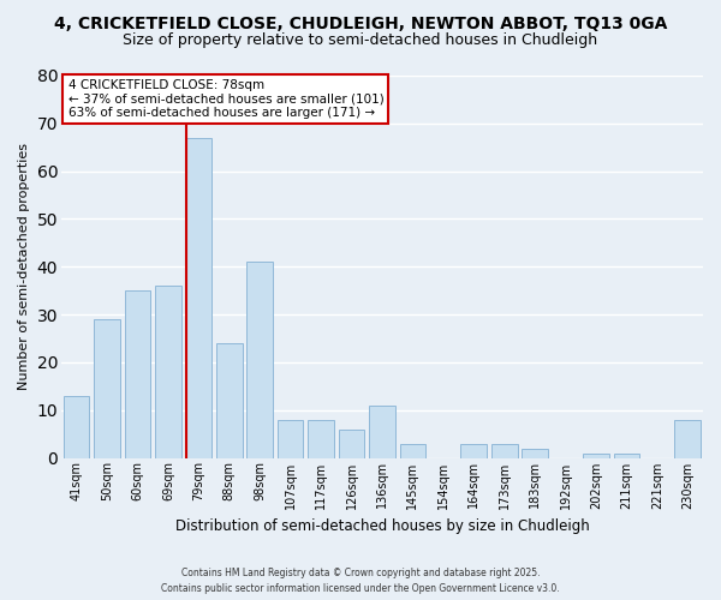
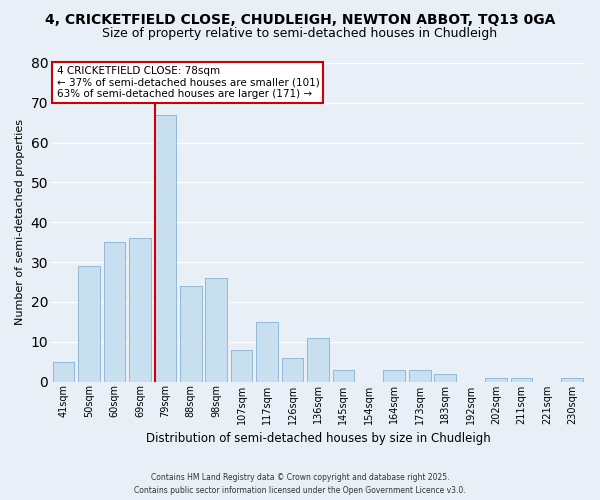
41sqm: 13 -> 5
98sqm: 41 -> 26
117sqm: 8 -> 15
230sqm: 8 -> 1
